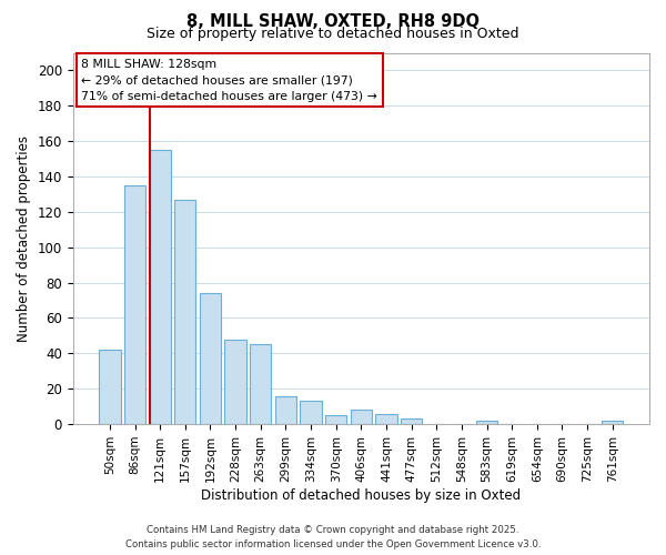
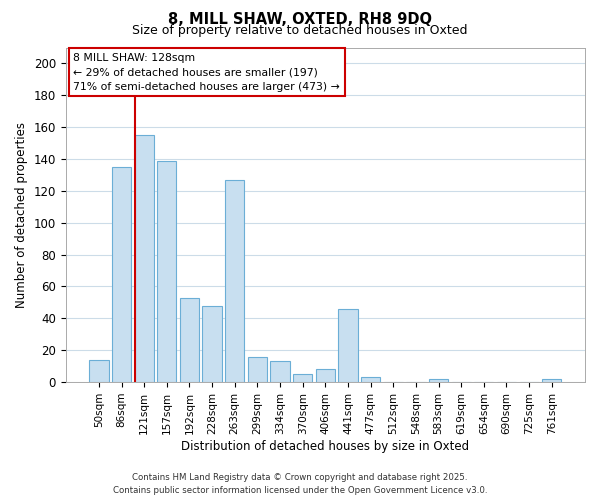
50sqm: 42 -> 14
157sqm: 127 -> 139
192sqm: 74 -> 53
263sqm: 45 -> 127
441sqm: 6 -> 46
